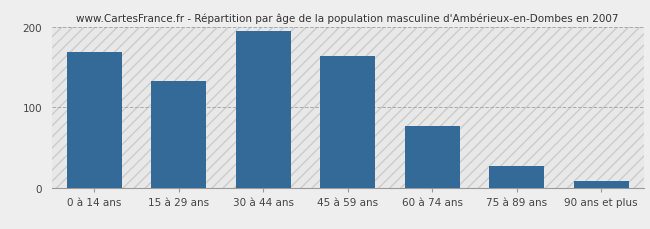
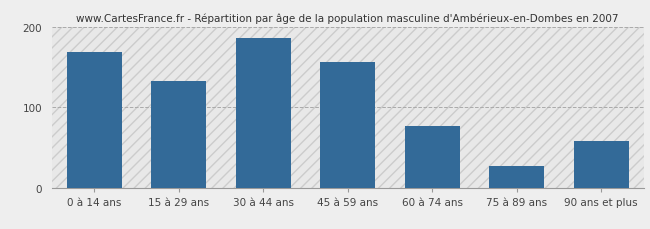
30 à 44 ans: 195 -> 186
45 à 59 ans: 163 -> 156
90 ans et plus: 8 -> 58
